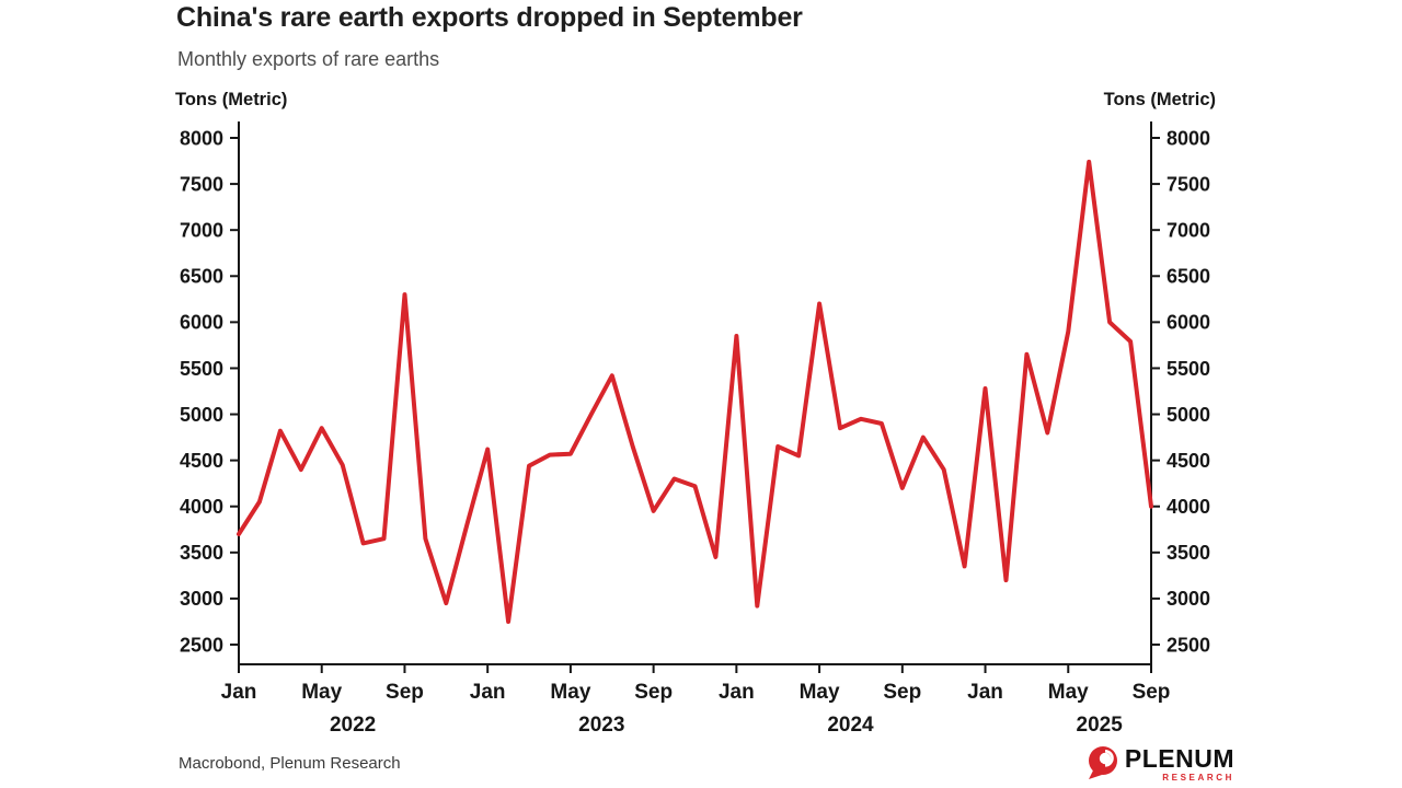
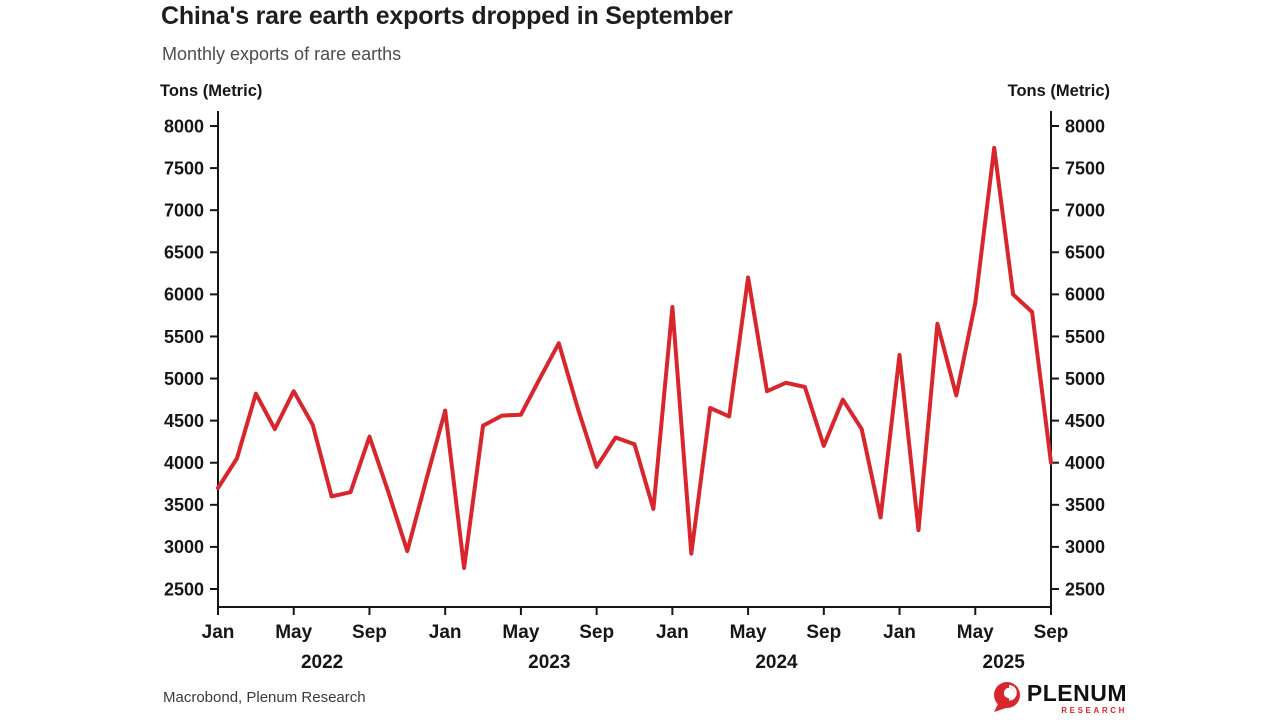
Sep 2022: 6300 -> 4300
